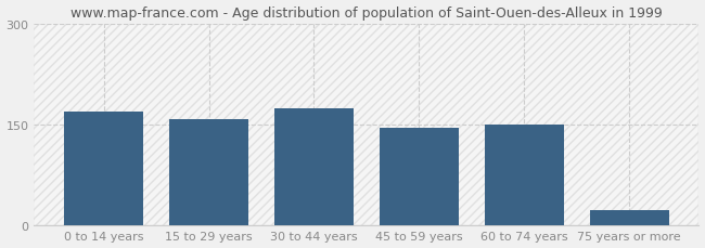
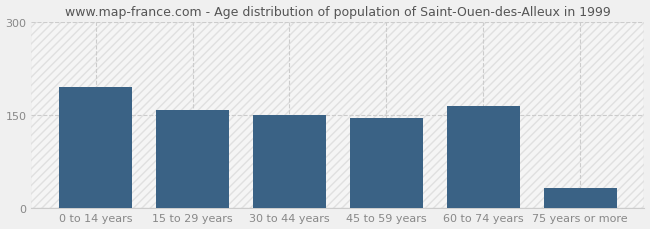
0 to 14 years: 169 -> 194
30 to 44 years: 174 -> 150
60 to 74 years: 150 -> 164
75 years or more: 23 -> 32
